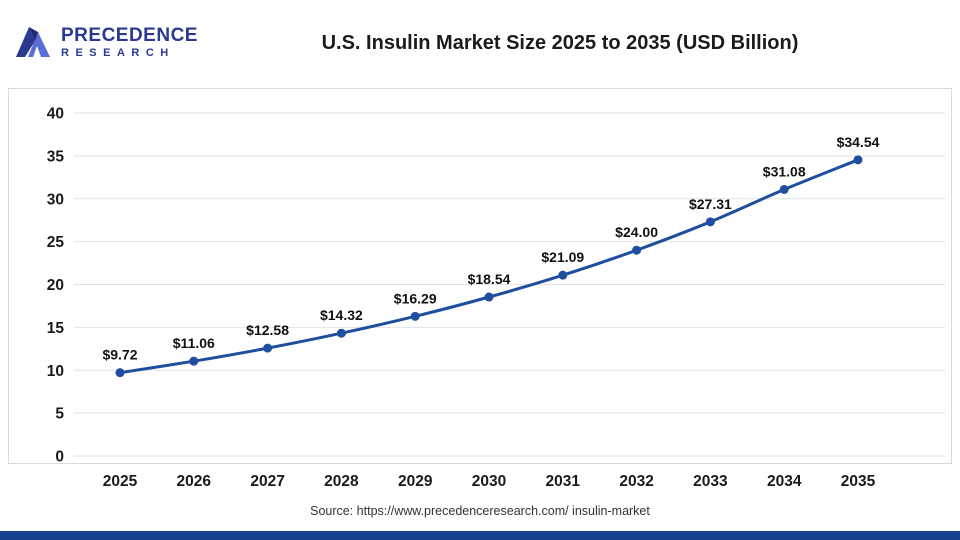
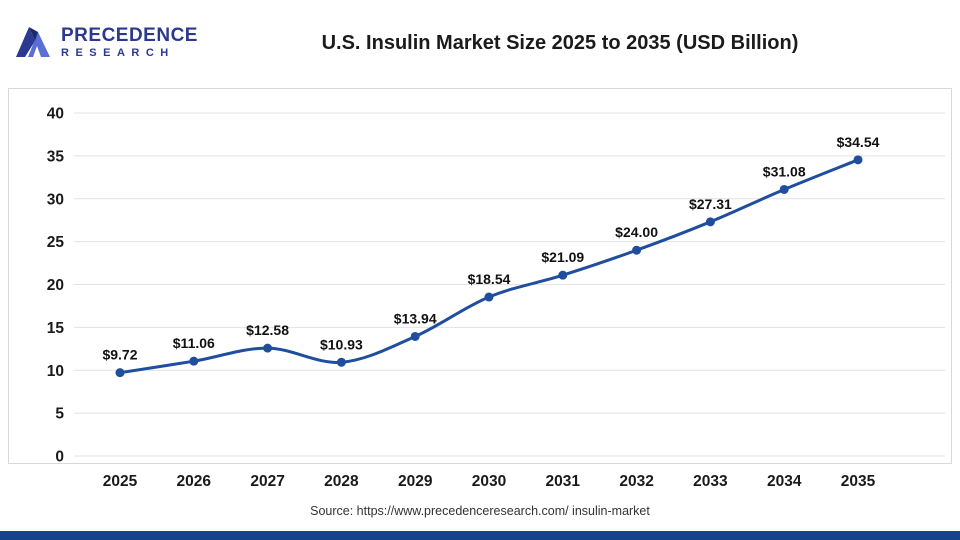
2028: $14.32 -> $10.93
2029: $16.29 -> $13.94
